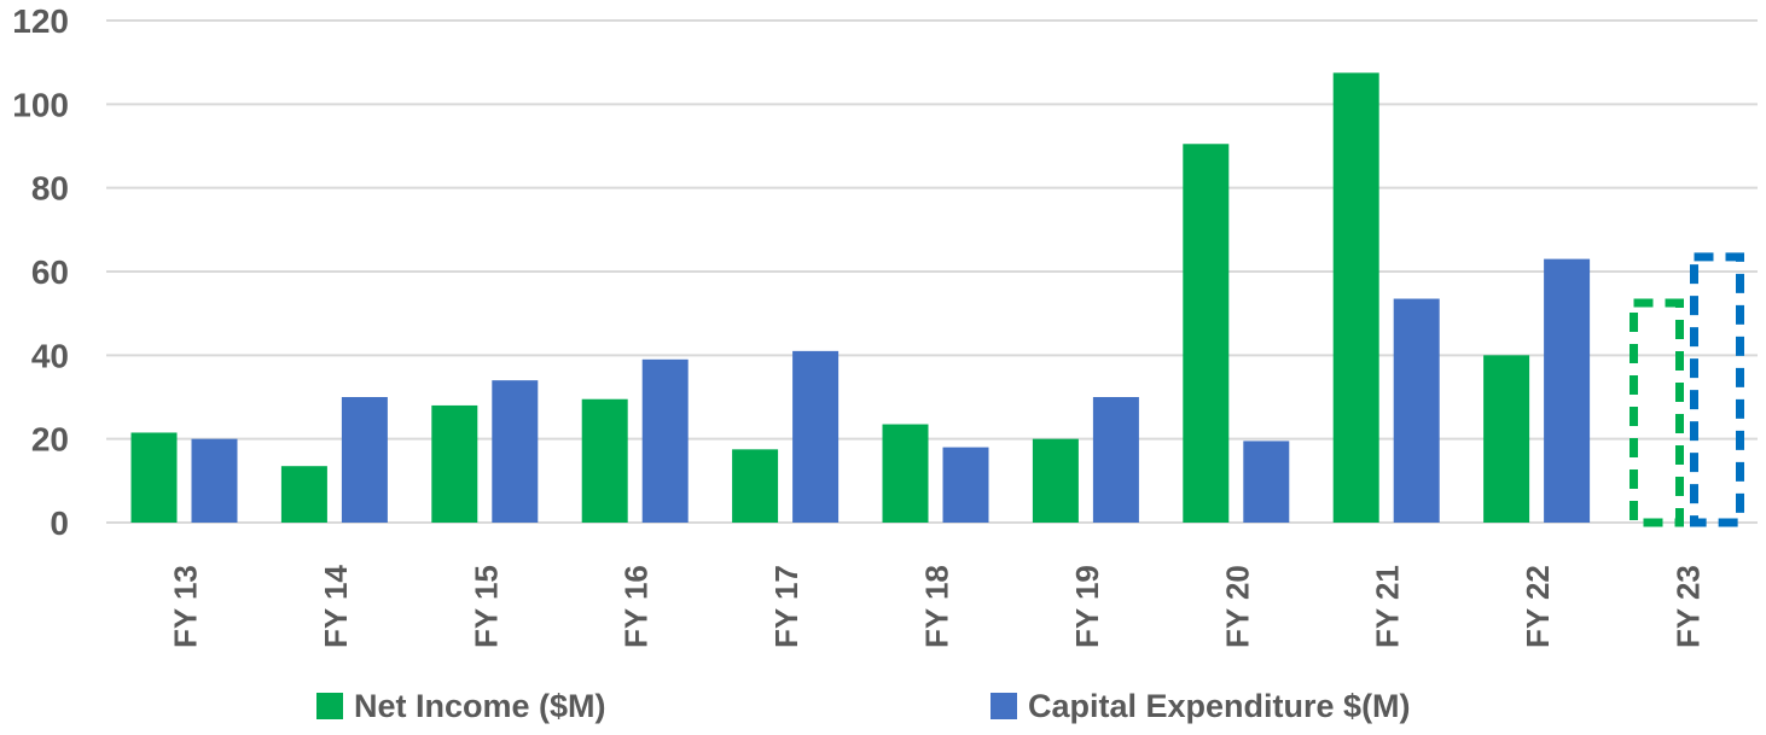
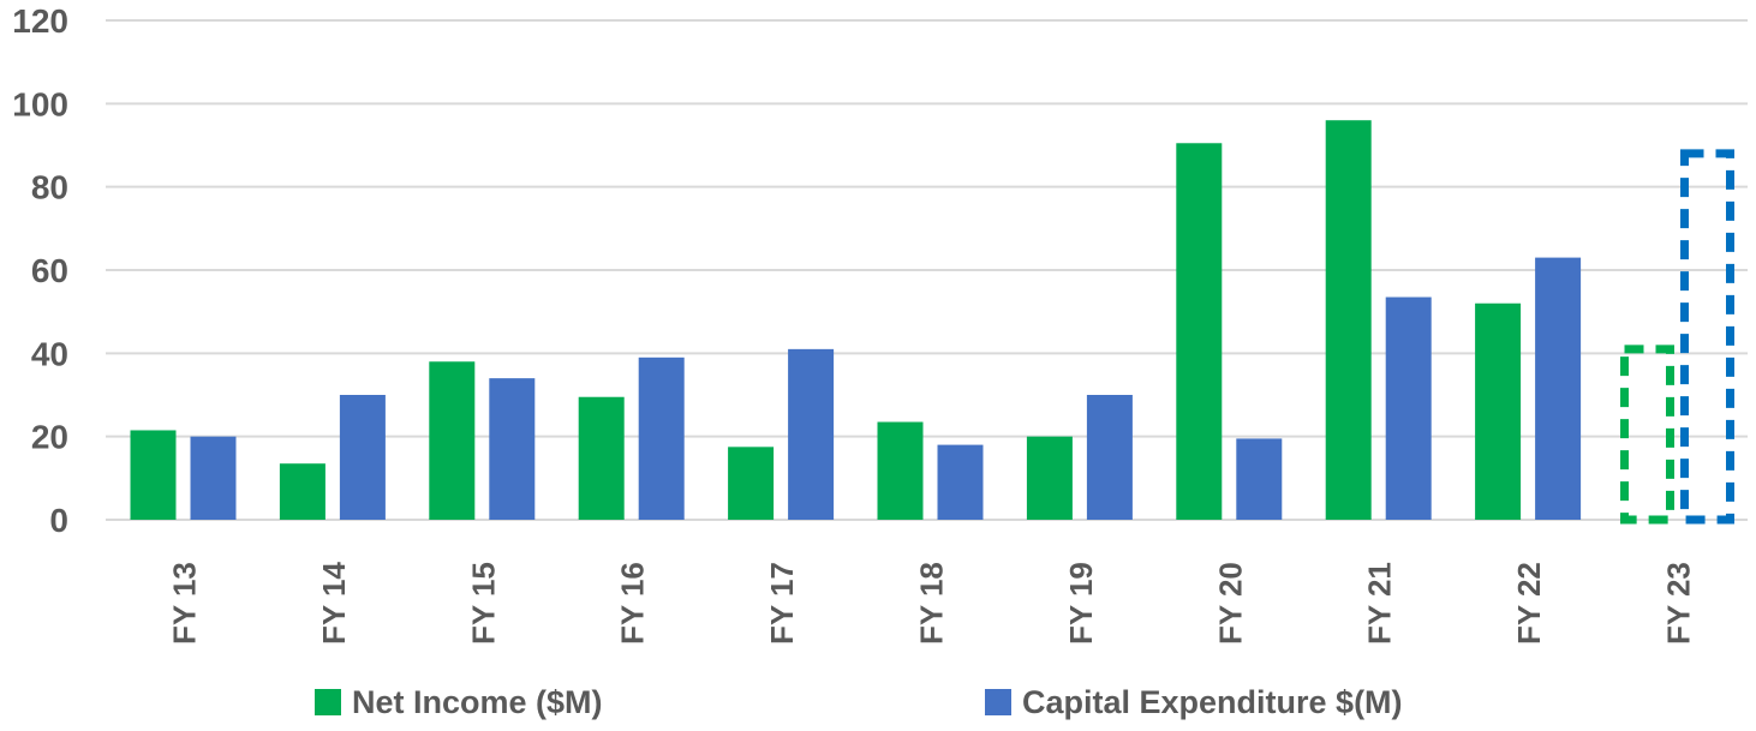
Net Income ($M)/FY 15: 28 -> 38
Net Income ($M)/FY 21: 108 -> 96
Net Income ($M)/FY 22: 40 -> 52
Net Income ($M)/FY 23: 52 -> 41
Capital Expenditure $(M)/FY 23: 64 -> 88
